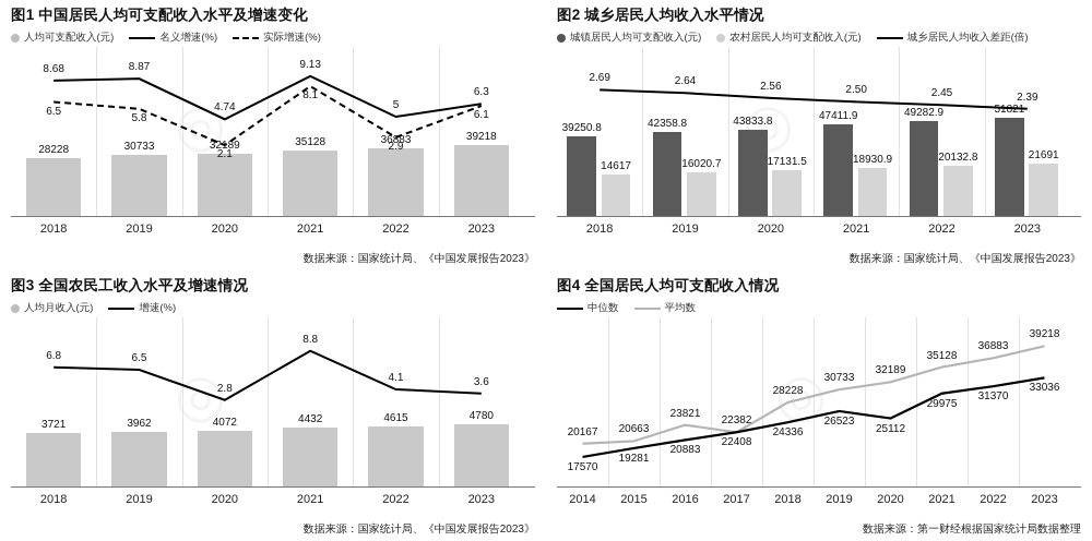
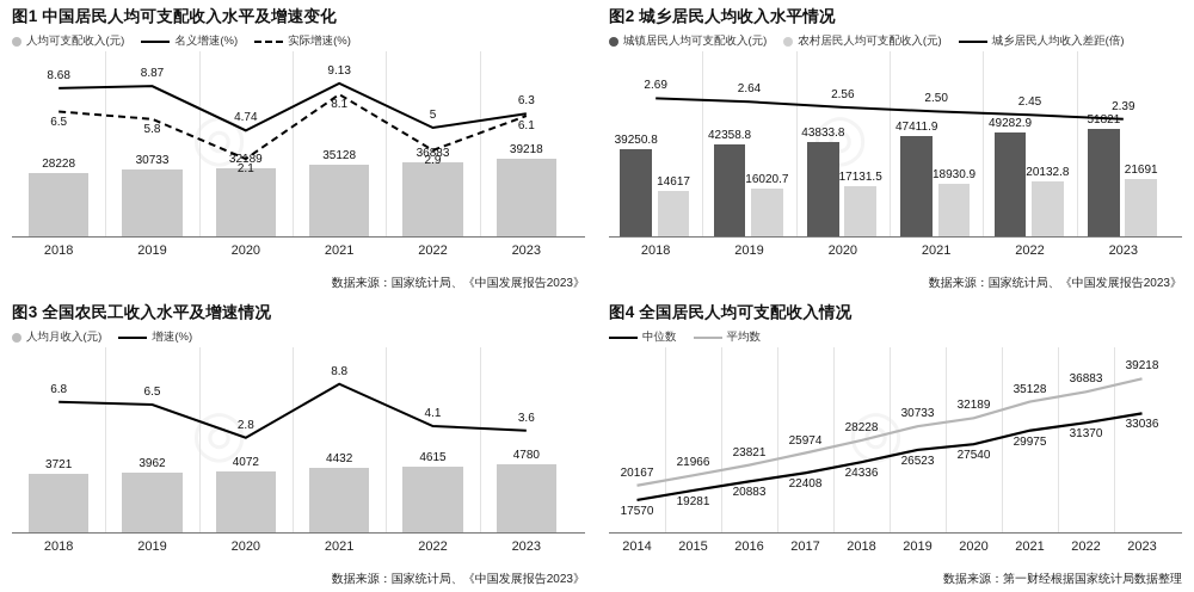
图4 全国居民人均可支配收入情况/平均数/2015: 20663 -> 21966
图4 全国居民人均可支配收入情况/平均数/2017: 22382 -> 25974
图4 全国居民人均可支配收入情况/中位数/2020: 25112 -> 27540
